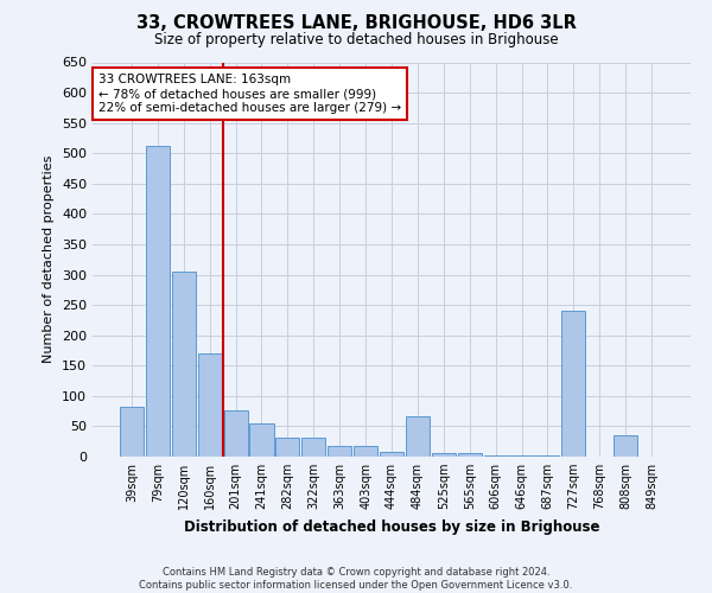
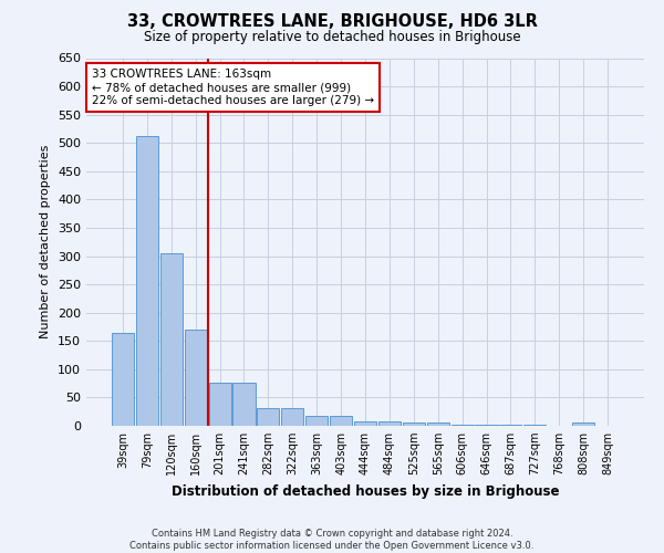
39sqm: 82 -> 165
241sqm: 54 -> 76
484sqm: 66 -> 8
727sqm: 240 -> 1
808sqm: 36 -> 5
